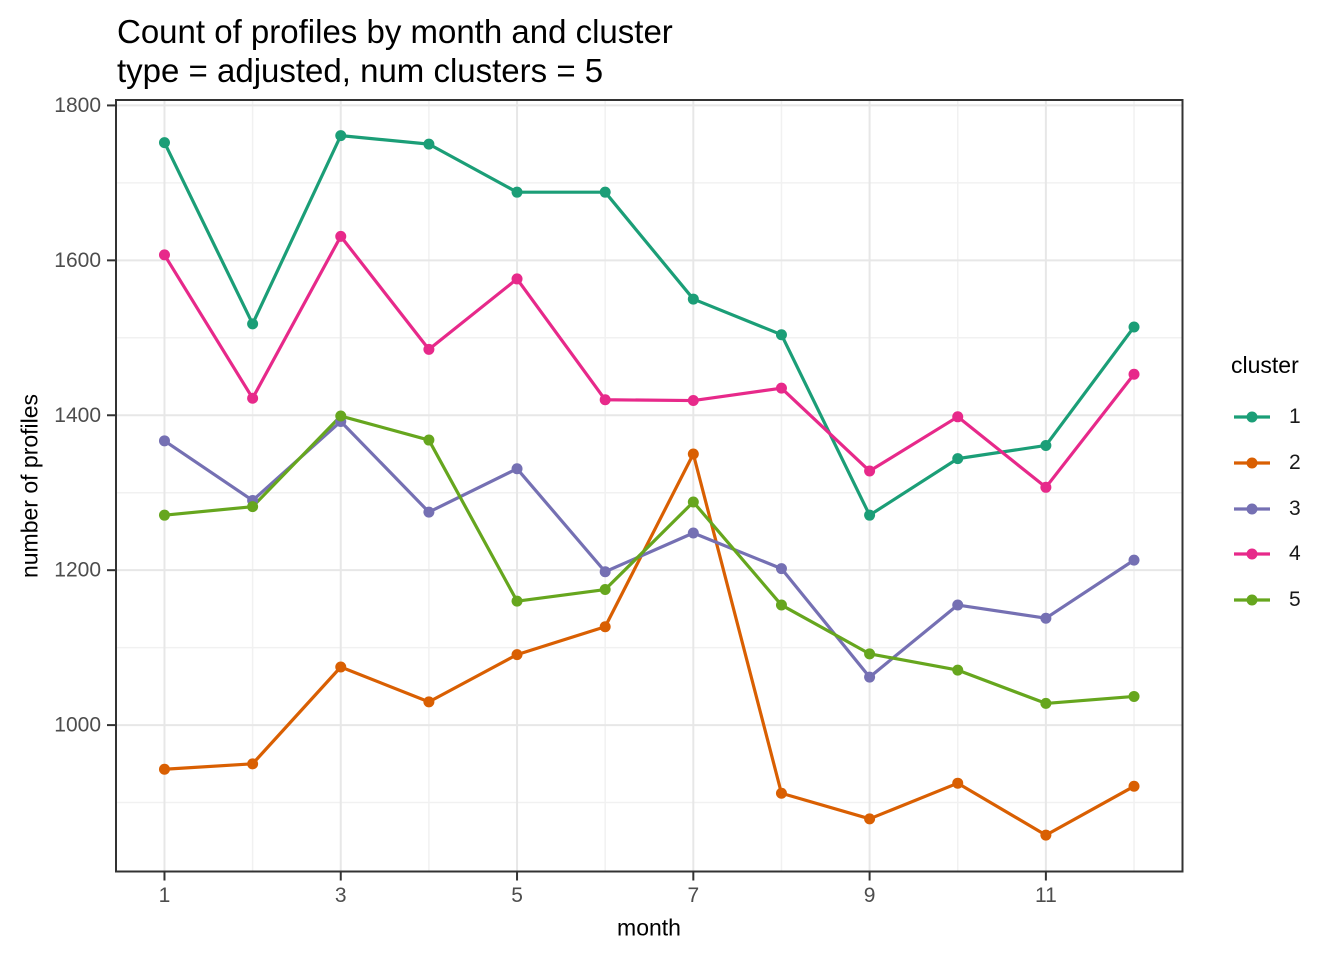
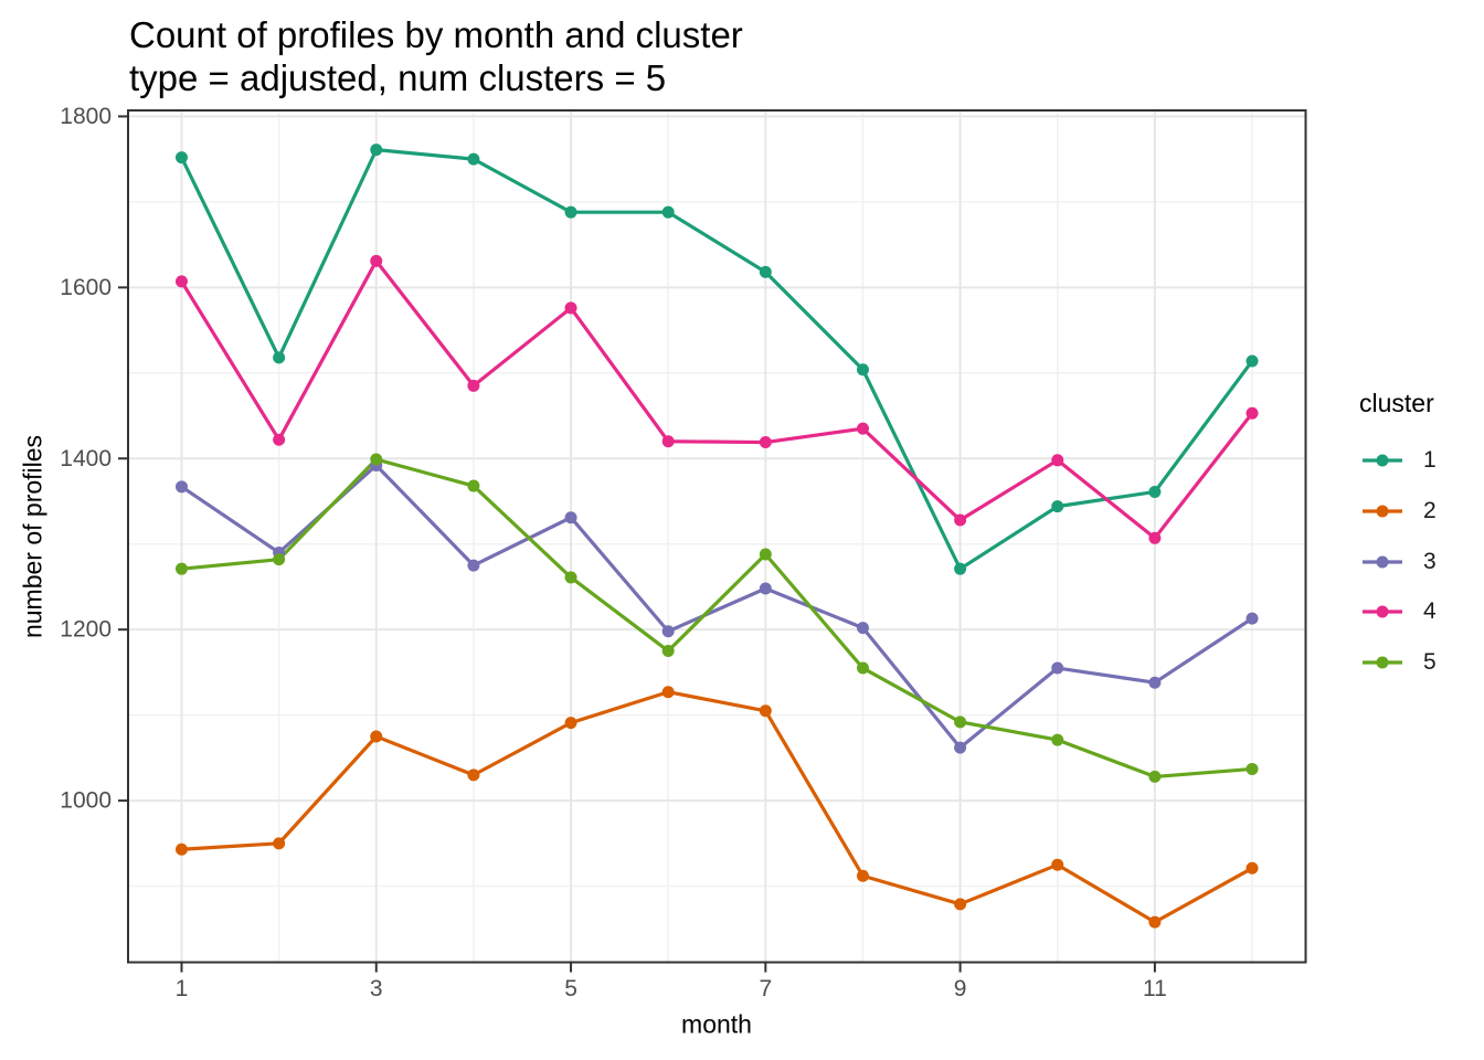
5/5: 1160 -> 1260
1/7: 1550 -> 1620
2/7: 1350 -> 1100
